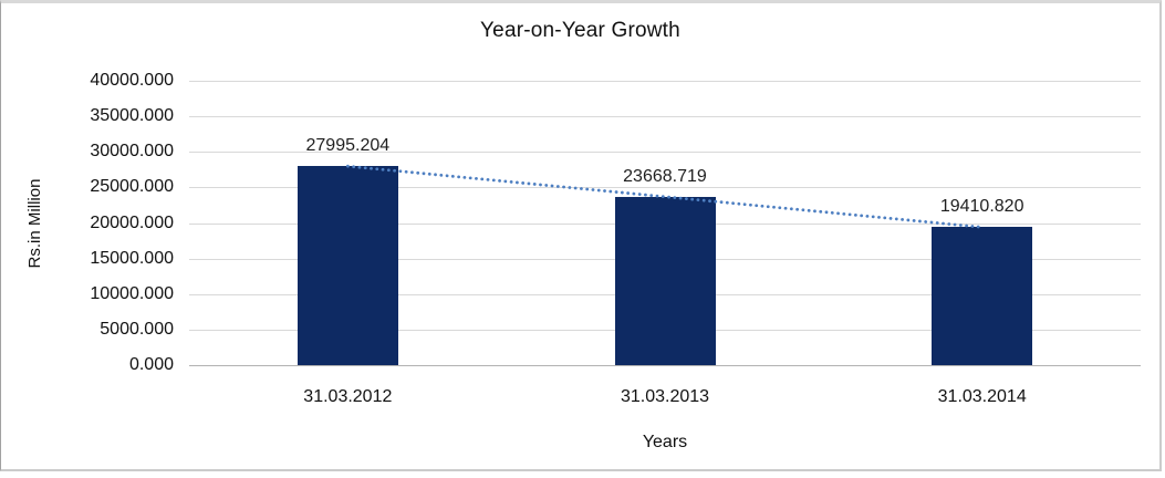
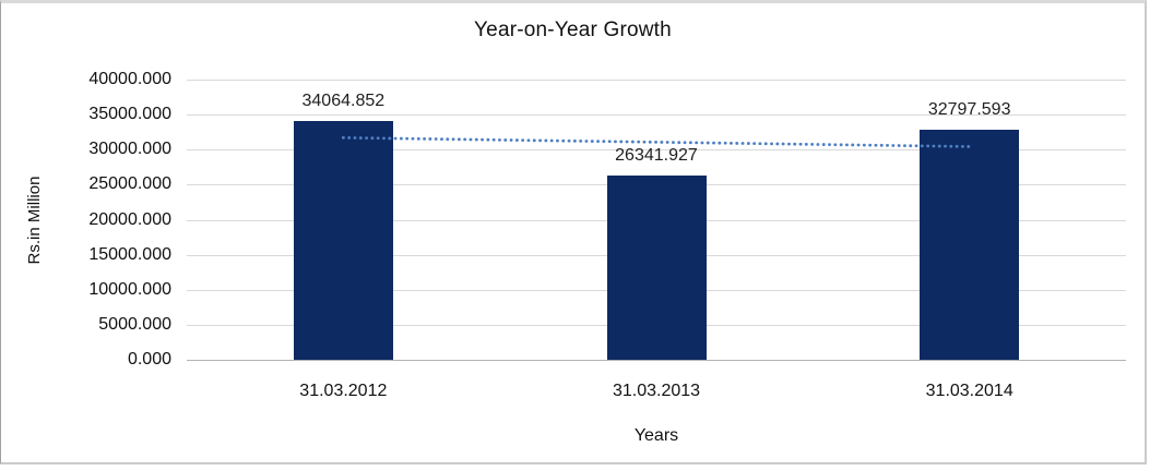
31.03.2012: 27995.204 -> 34064.852
31.03.2013: 23668.719 -> 26341.927
31.03.2014: 19410.820 -> 32797.593
